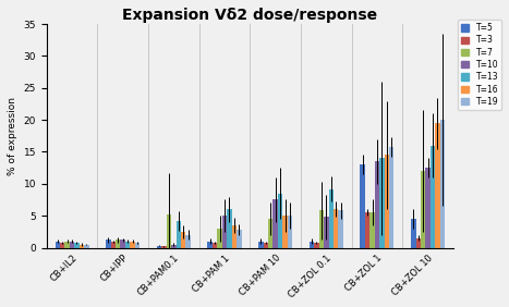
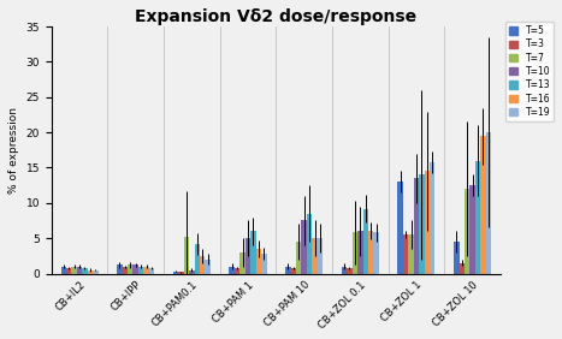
T=10/CB+ZOL 0.1: 4.8 -> 6.0
